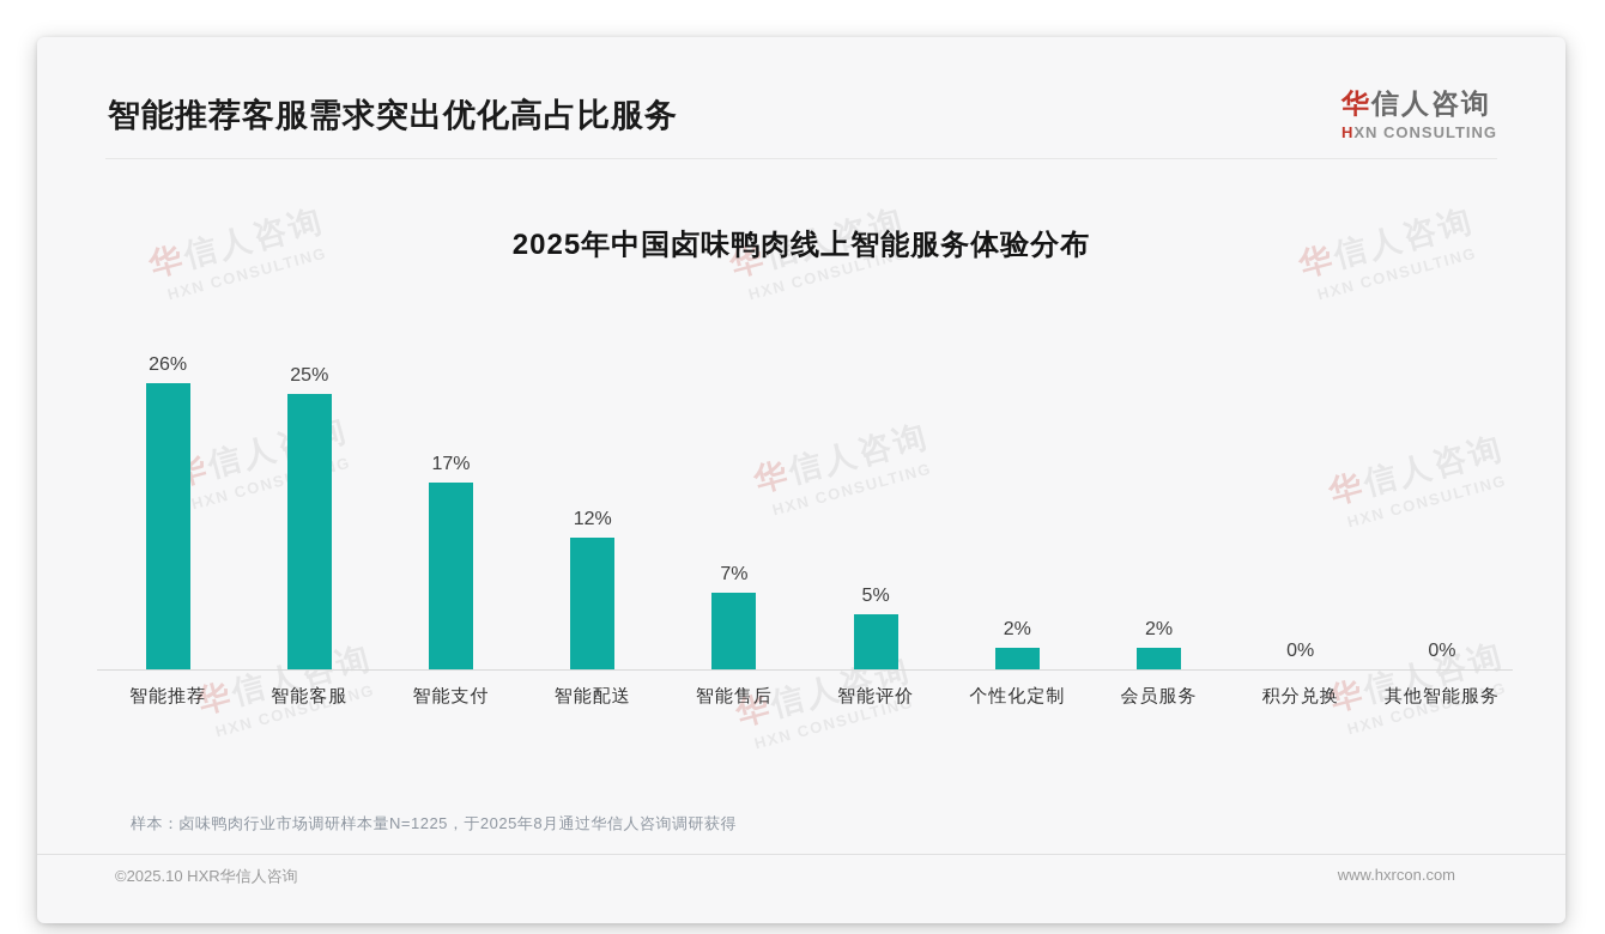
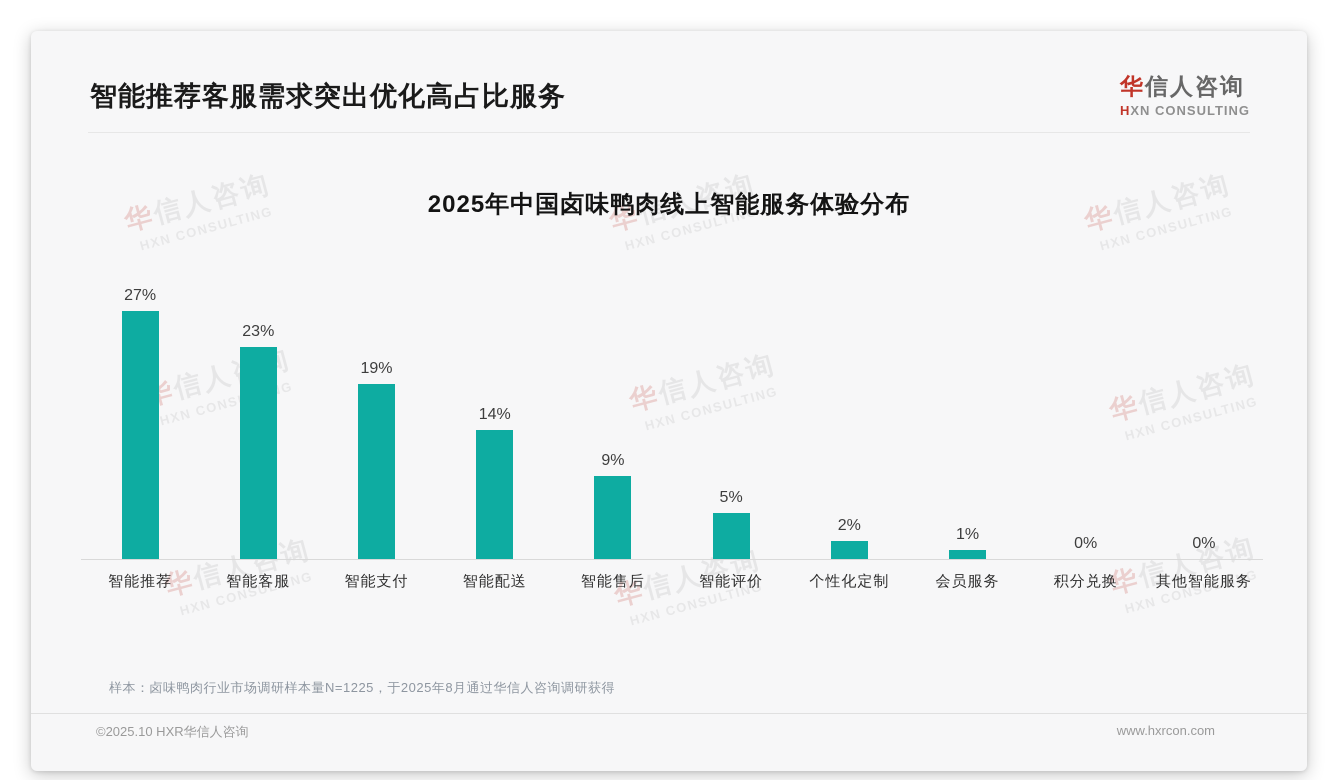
智能推荐: 26% -> 27%
智能客服: 25% -> 23%
智能支付: 17% -> 19%
智能配送: 12% -> 14%
智能售后: 7% -> 9%
会员服务: 2% -> 1%
